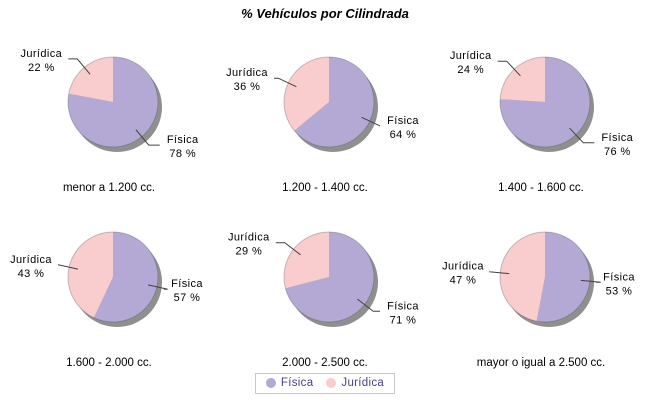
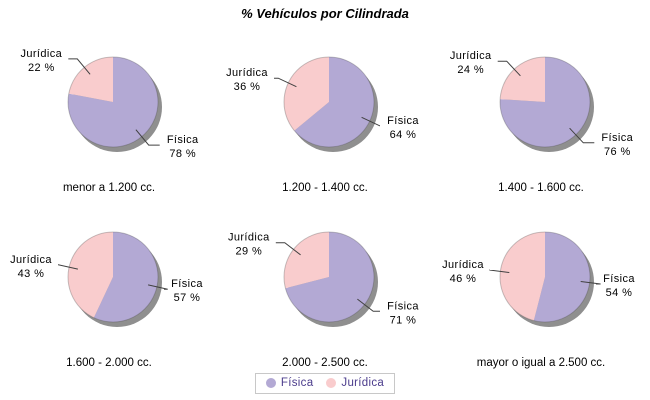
mayor o igual a 2.500 cc./Física: 53 -> 54
mayor o igual a 2.500 cc./Jurídica: 47 -> 46
